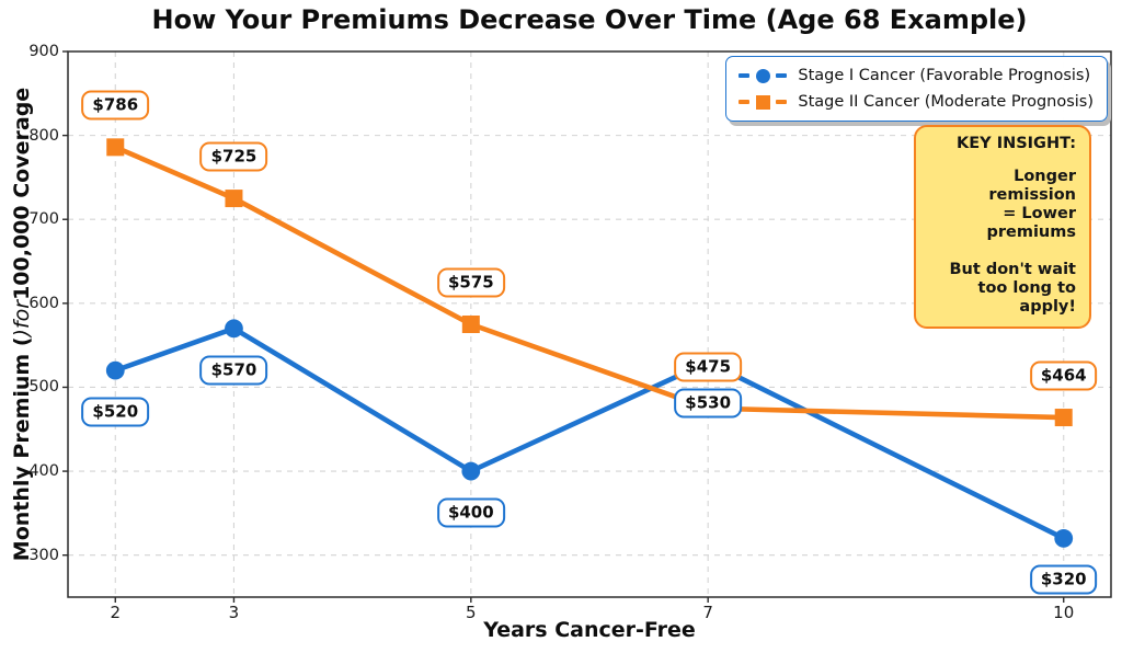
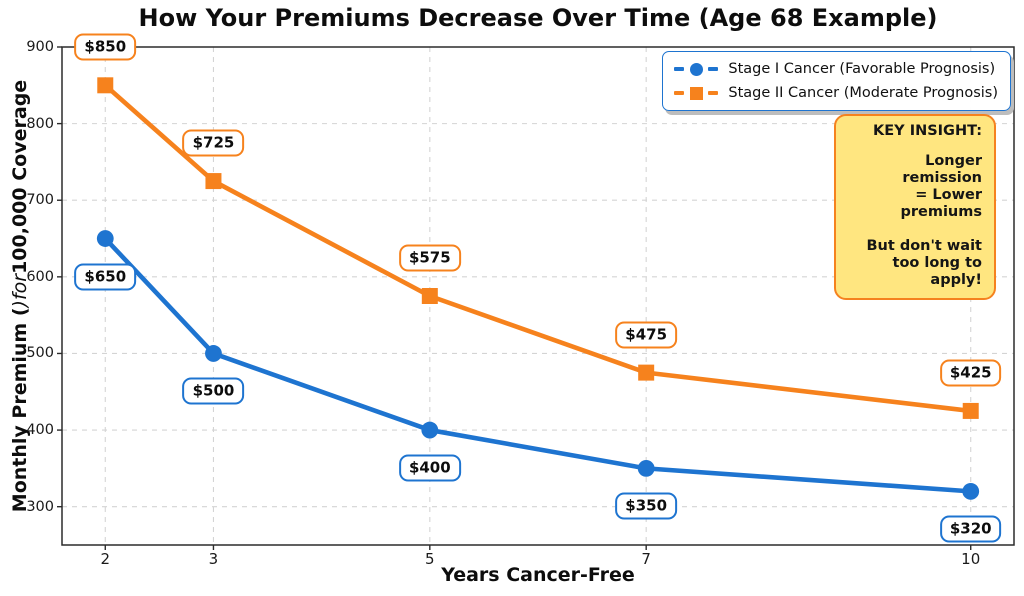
Stage I Cancer (Favorable Prognosis)/2: $520 -> $650
Stage II Cancer (Moderate Prognosis)/2: $786 -> $850
Stage I Cancer (Favorable Prognosis)/3: $570 -> $500
Stage I Cancer (Favorable Prognosis)/7: $530 -> $350
Stage II Cancer (Moderate Prognosis)/10: $464 -> $425
